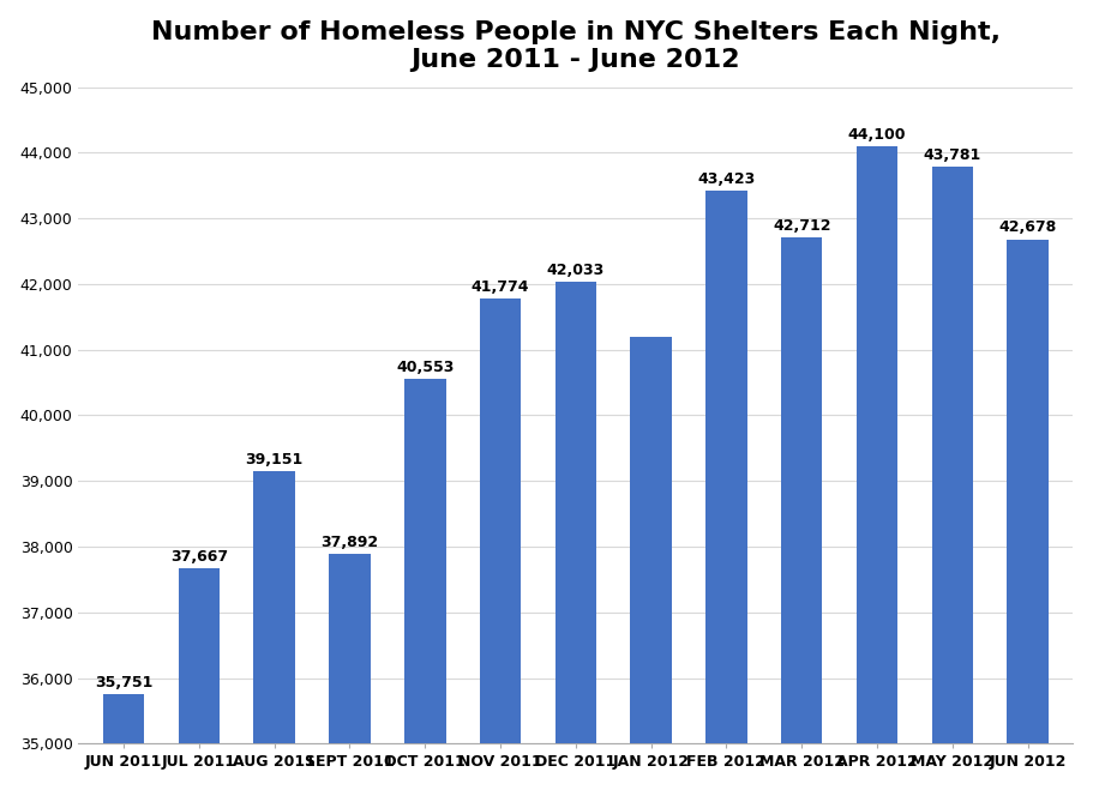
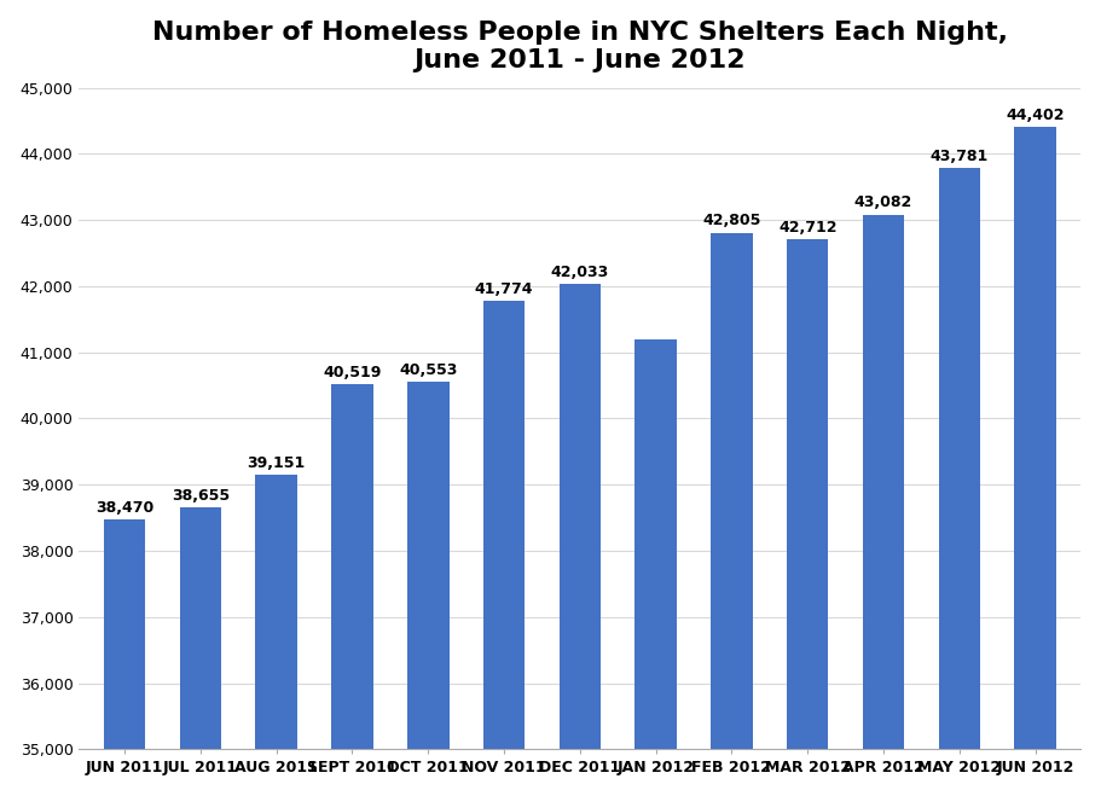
JUN 2011: 35,751 -> 38,470
JUL 2011: 37,667 -> 38,655
SEPT 2011: 37,892 -> 40,519
FEB 2012: 43,423 -> 42,805
APR 2012: 44,100 -> 43,082
JUN 2012: 42,678 -> 44,402
